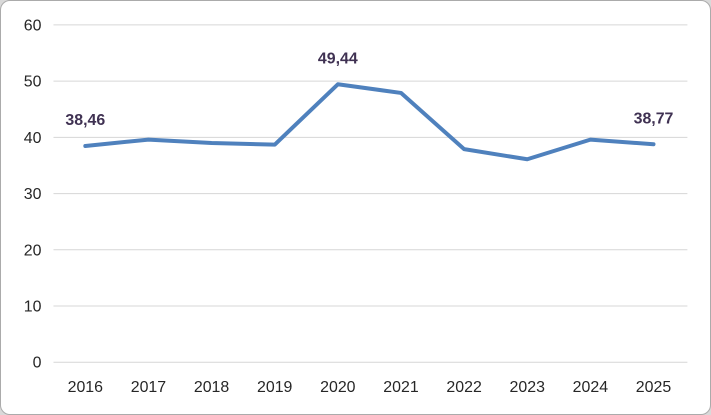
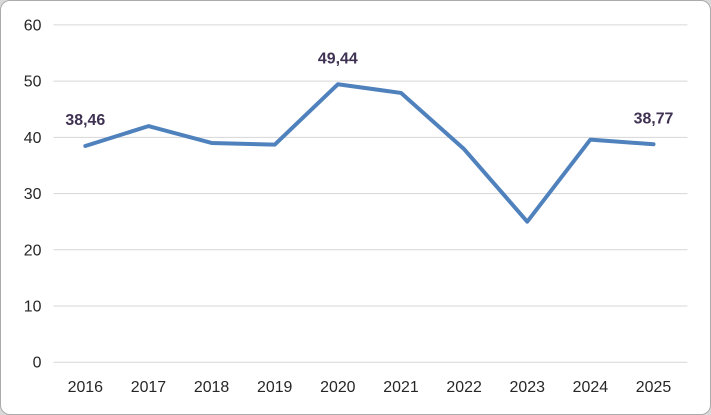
2017: 40 -> 42
2023: 36 -> 25
